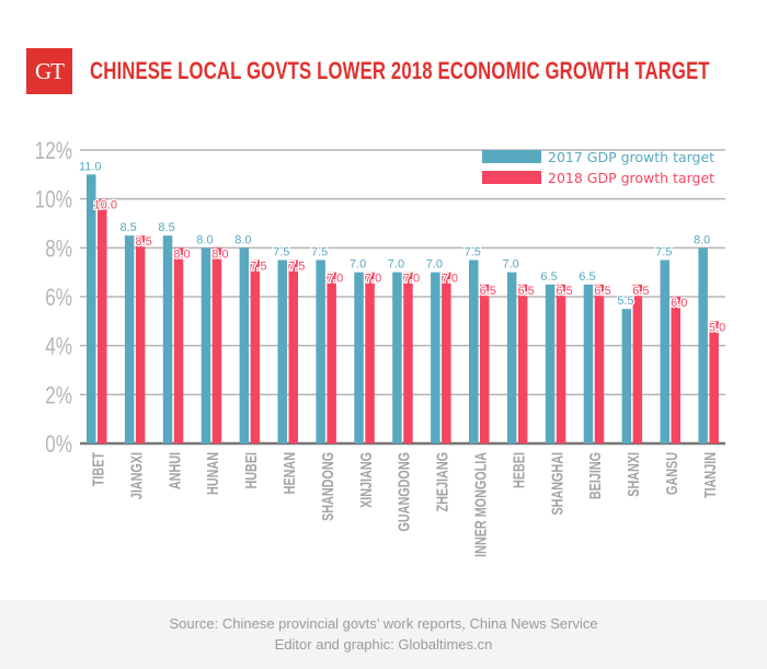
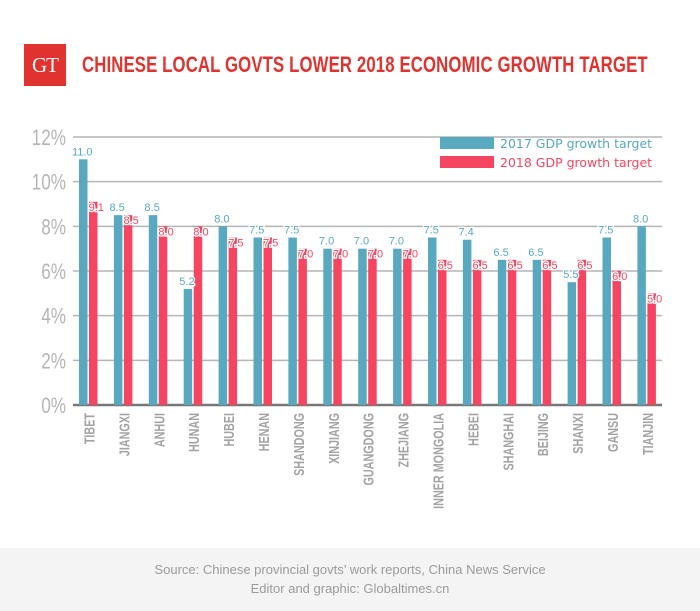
2018 GDP growth target/TIBET: 10.0 -> 9.1
2017 GDP growth target/HUNAN: 8.0 -> 5.2
2017 GDP growth target/HEBEI: 7.0 -> 7.4
